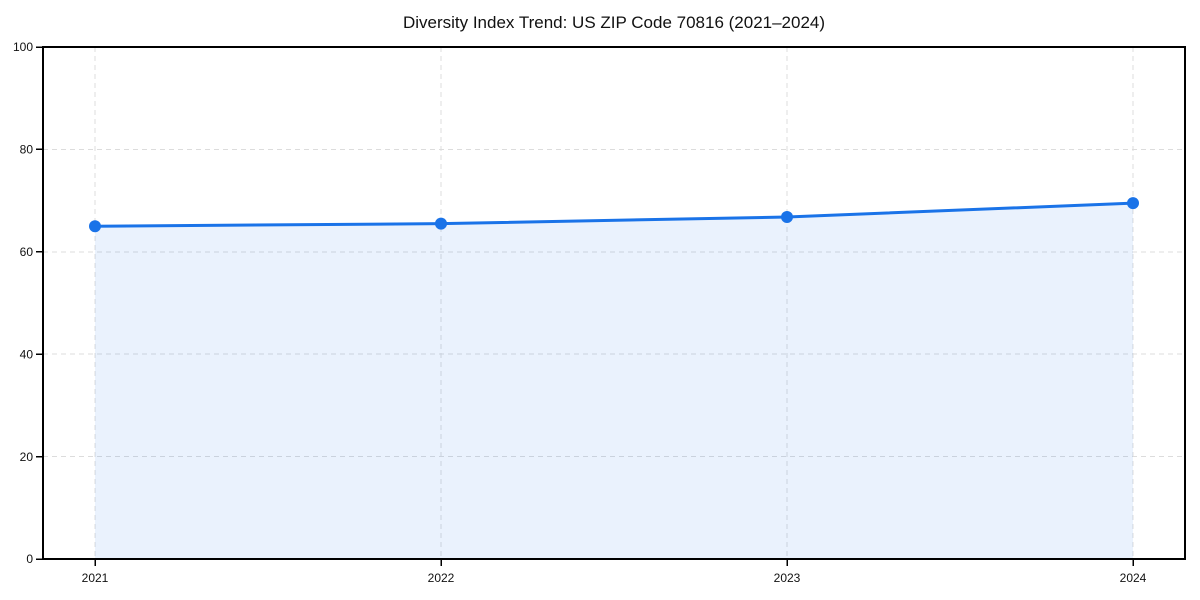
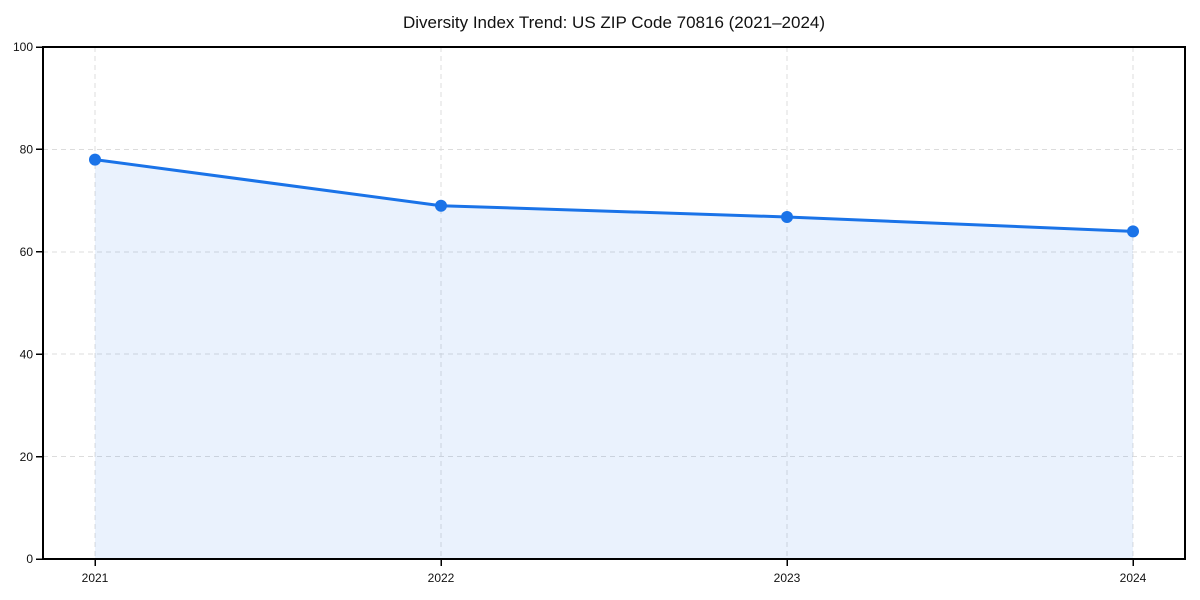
2021: 65 -> 78
2022: 66 -> 69
2024: 70 -> 64
